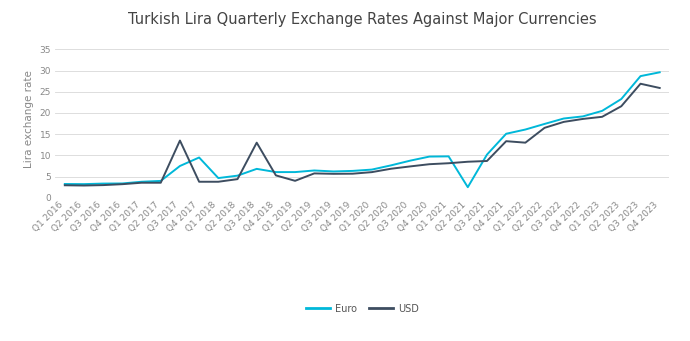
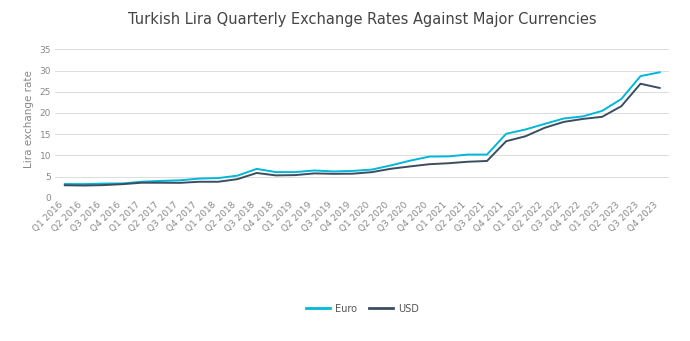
USD/Q3 2017: 13.5 -> 3.5
Euro/Q3 2017: 7.5 -> 4.1
Euro/Q4 2017: 9.5 -> 4.5
USD/Q3 2018: 13.0 -> 5.8
USD/Q1 2019: 4.0 -> 5.3
Euro/Q2 2021: 2.5 -> 10.2
USD/Q1 2022: 13.0 -> 14.5
